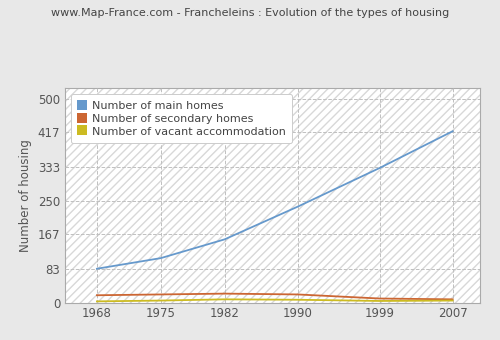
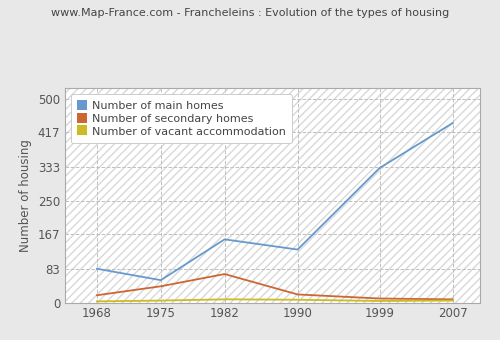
Number of main homes/1975: 109 -> 55
Number of secondary homes/1975: 20 -> 40
Number of secondary homes/1982: 22 -> 70
Number of main homes/1990: 235 -> 130
Number of main homes/2007: 420 -> 440
